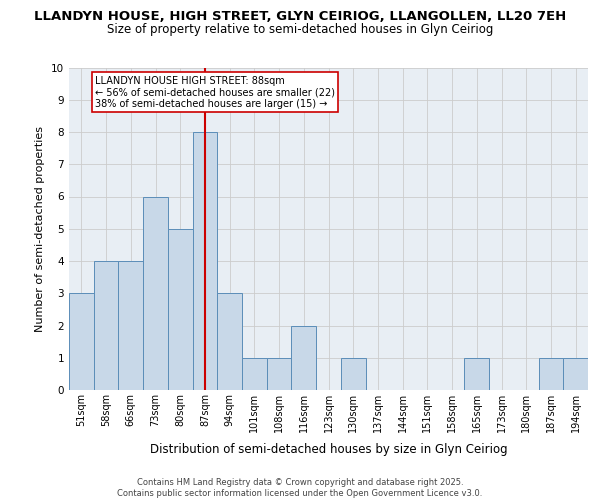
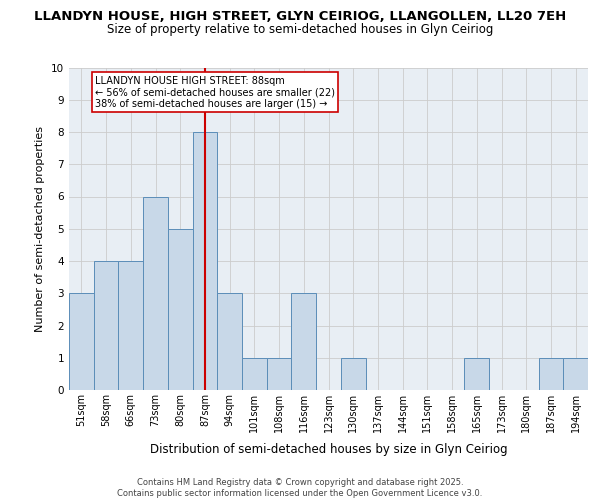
116sqm: 2 -> 3
